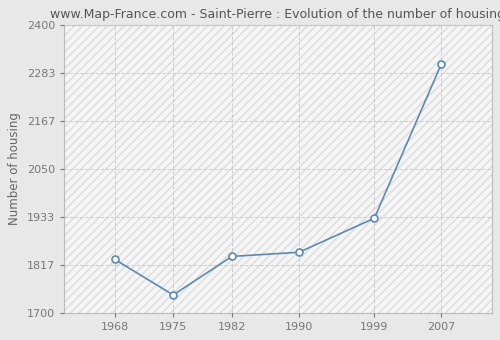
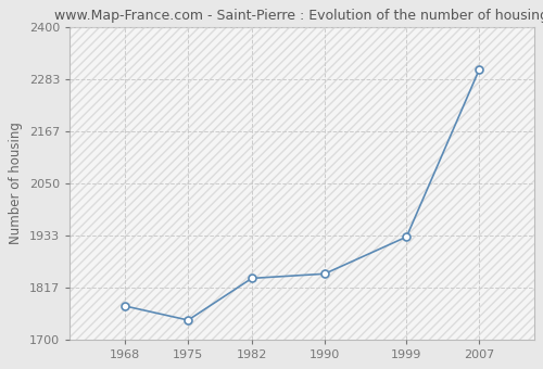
1968: 1830 -> 1775
